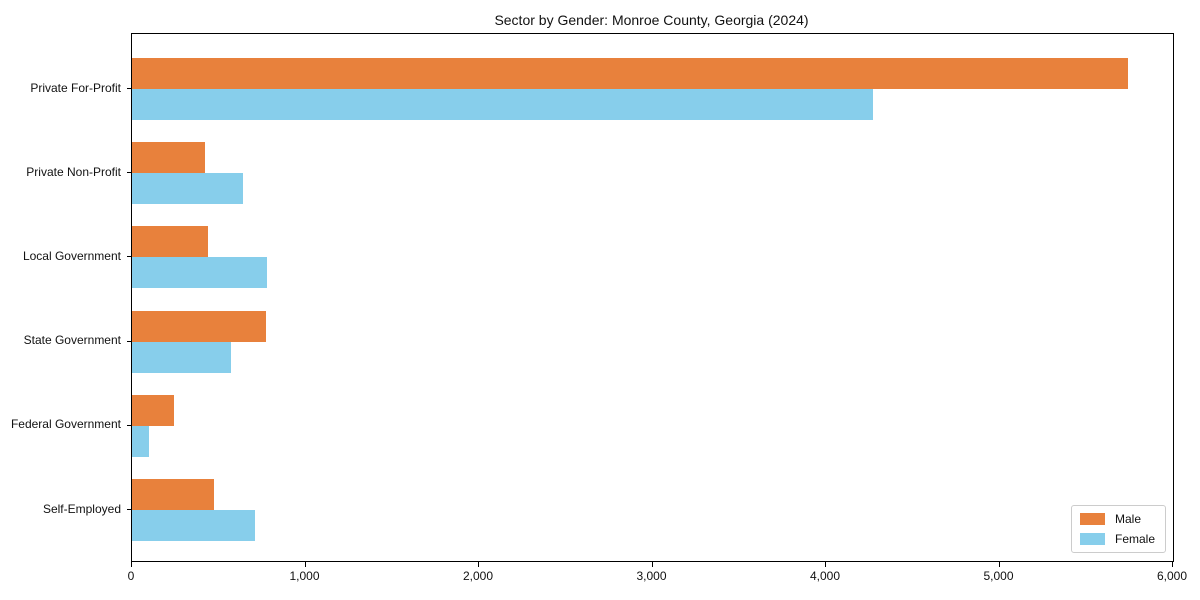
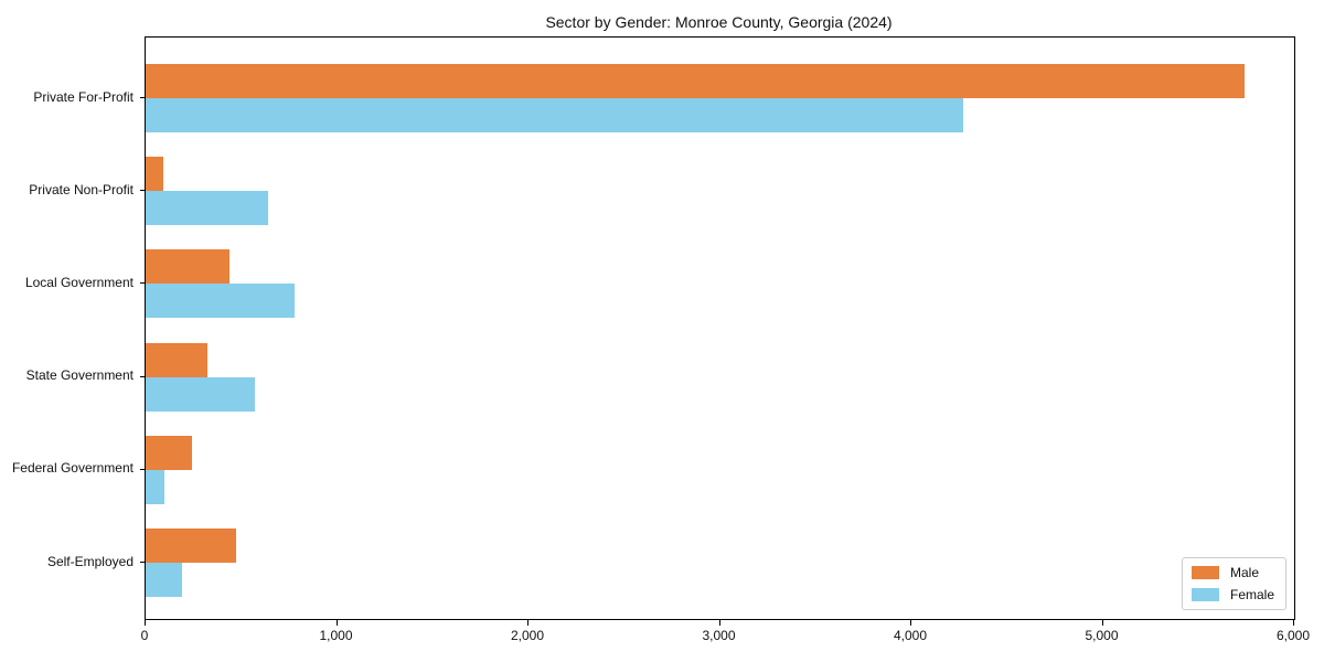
Male/Private Non-Profit: 420 -> 90
Male/State Government: 770 -> 320
Female/Self-Employed: 710 -> 190
